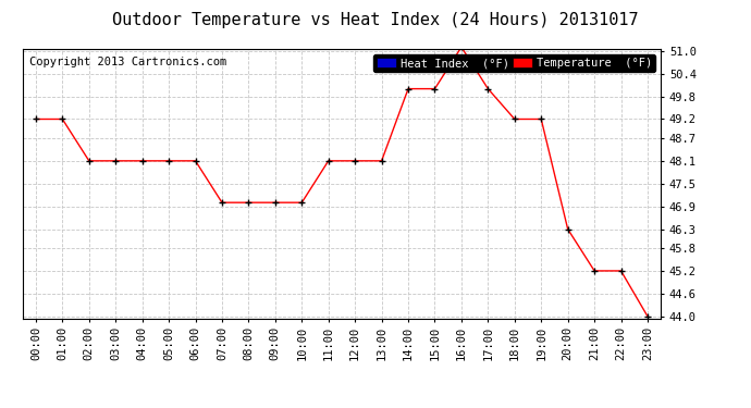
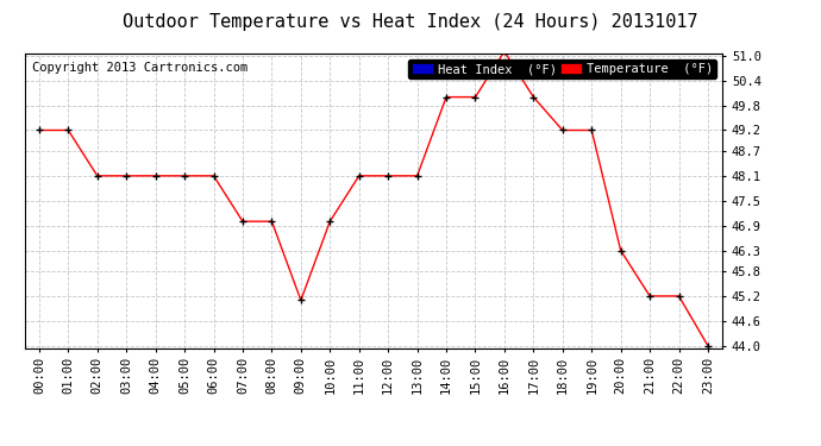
09:00: 47.0 -> 45.1
